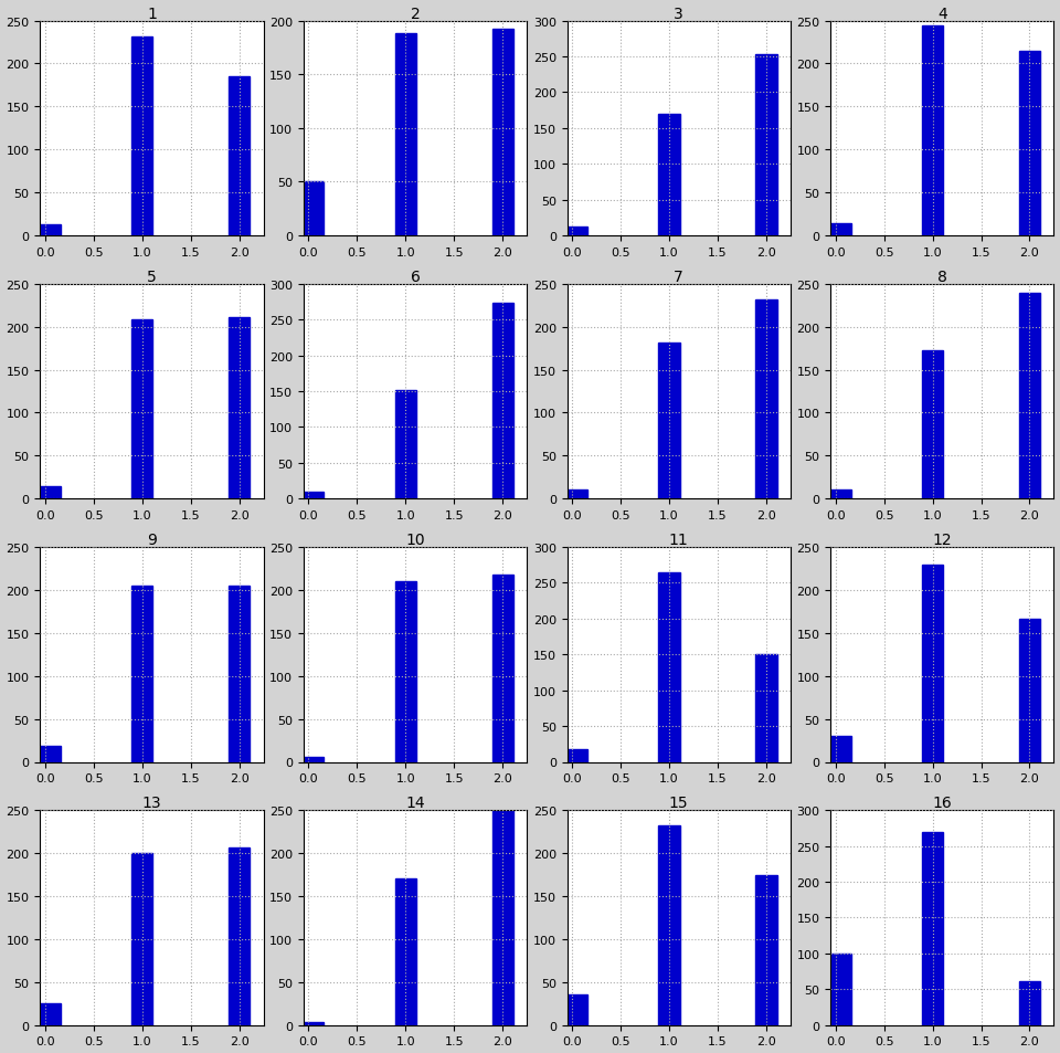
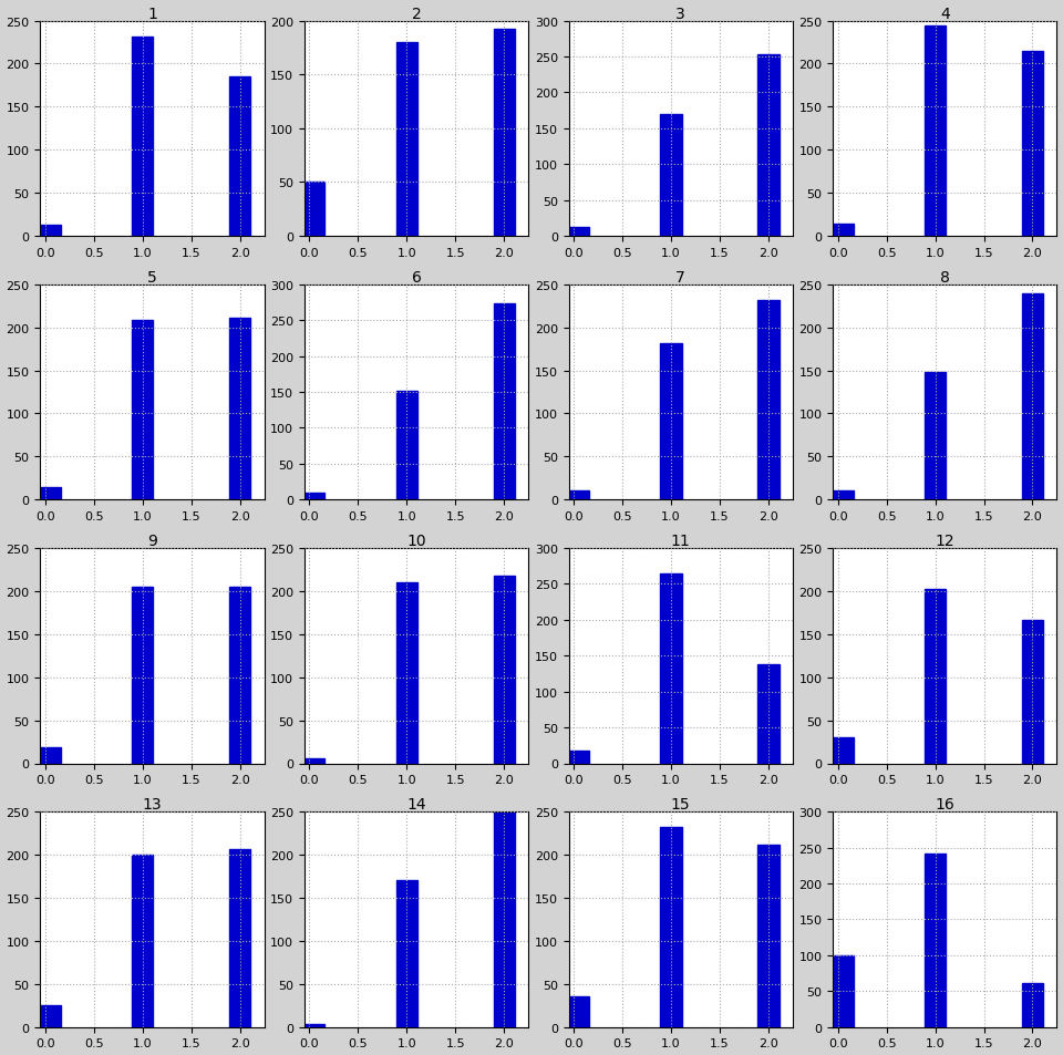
2/1.0: 188 -> 180
8/1.0: 172 -> 148
11/2.0: 150 -> 138
12/1.0: 230 -> 202
15/2.0: 175 -> 212
16/1.0: 270 -> 242
